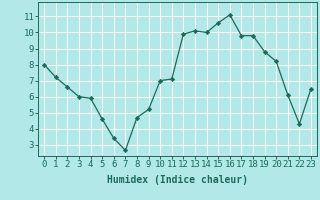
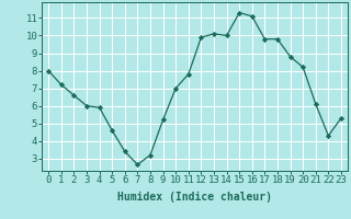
8: 4.7 -> 3.2
11: 7.1 -> 7.8
15: 10.6 -> 11.3
23: 6.5 -> 5.3
